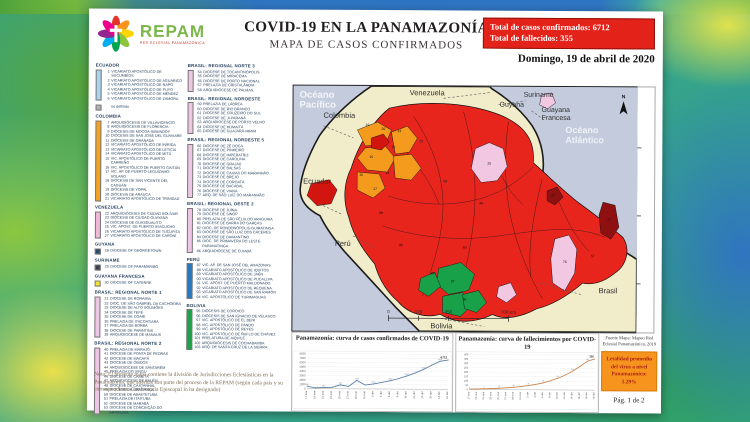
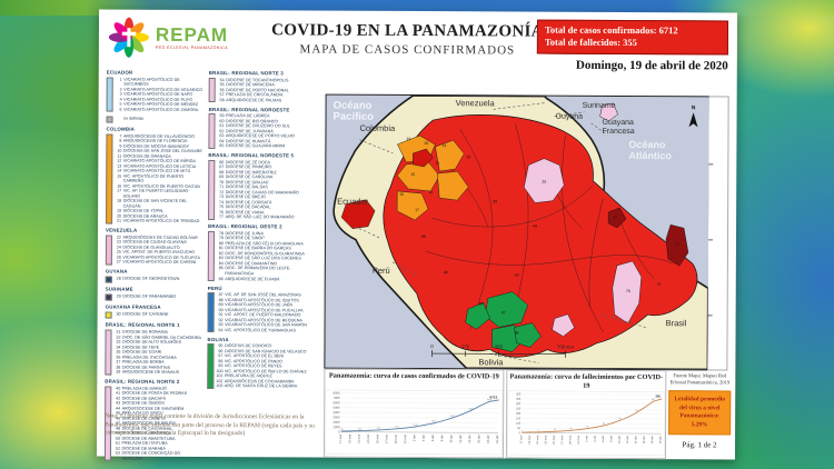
Panamazonía: curva de casos confirmados de COVID-19/17-mar: 566 -> 150
Panamazonía: curva de casos confirmados de COVID-19/25-mar: 900 -> 430
Panamazonía: curva de casos confirmados de COVID-19/29-mar: 1943 -> 700
